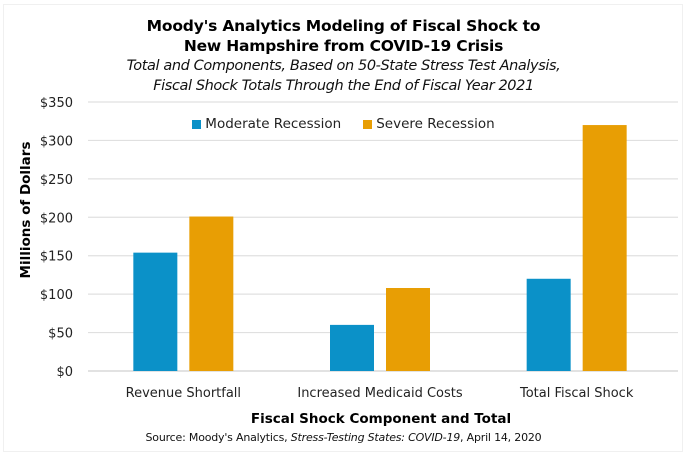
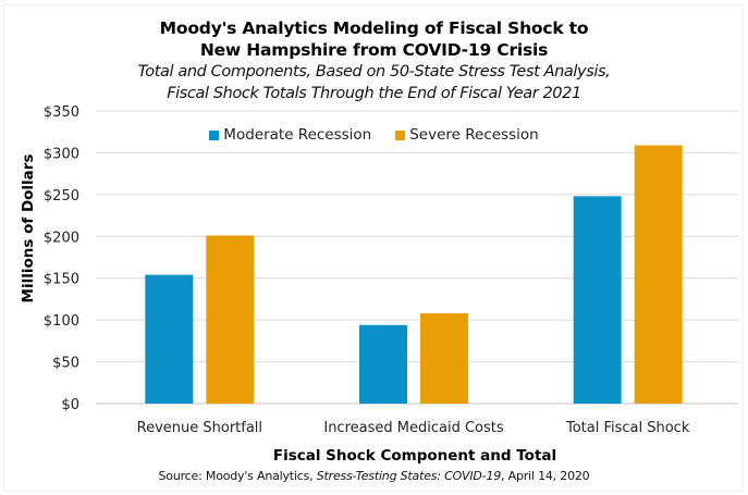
Moderate Recession/Increased Medicaid Costs: $60 -> $90
Moderate Recession/Total Fiscal Shock: $120 -> $250
Severe Recession/Total Fiscal Shock: $320 -> $310
